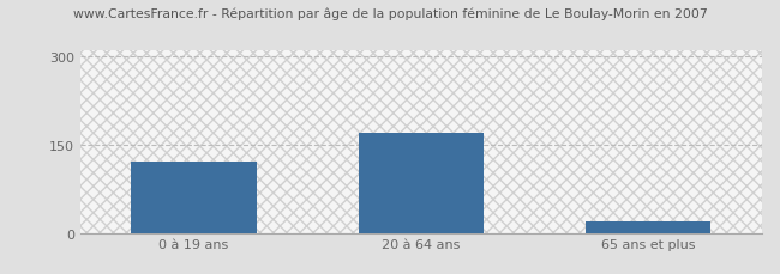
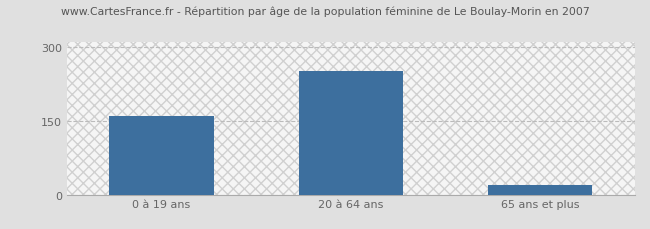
0 à 19 ans: 120 -> 160
20 à 64 ans: 170 -> 250
